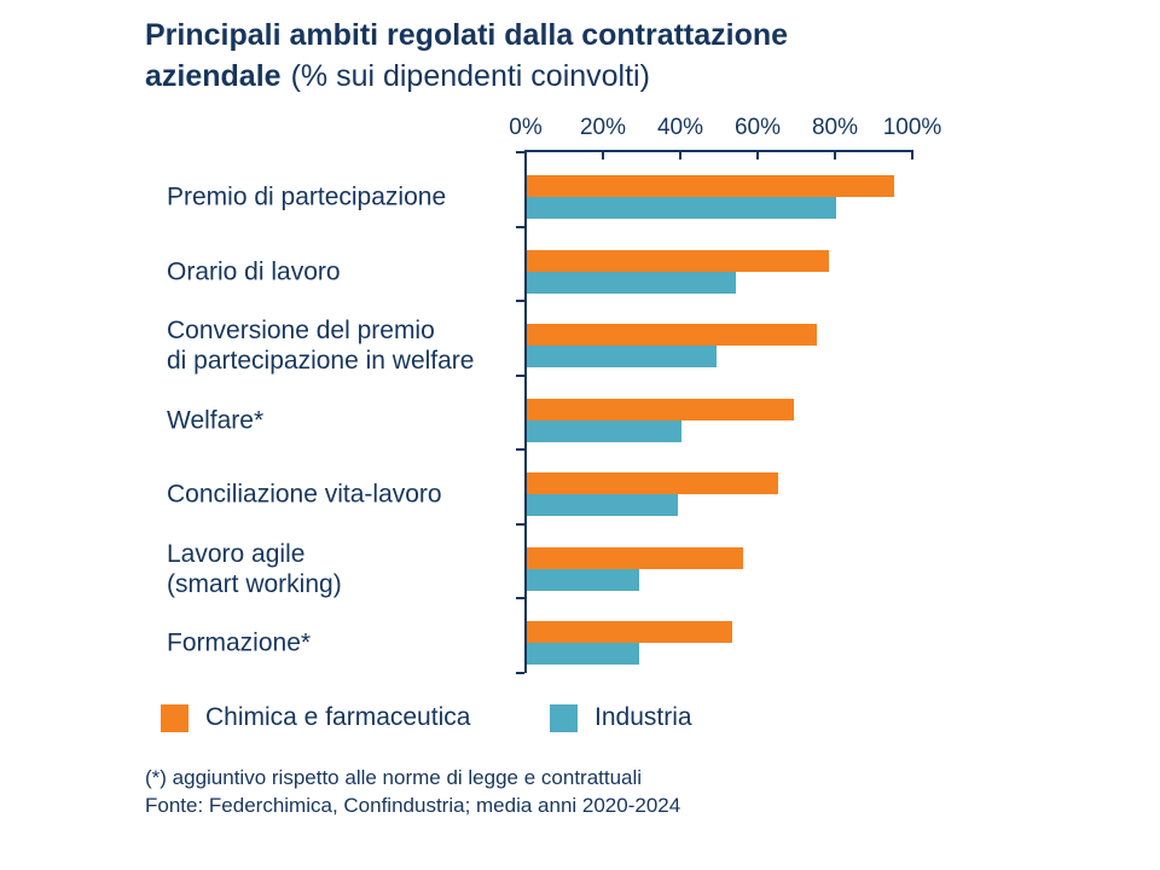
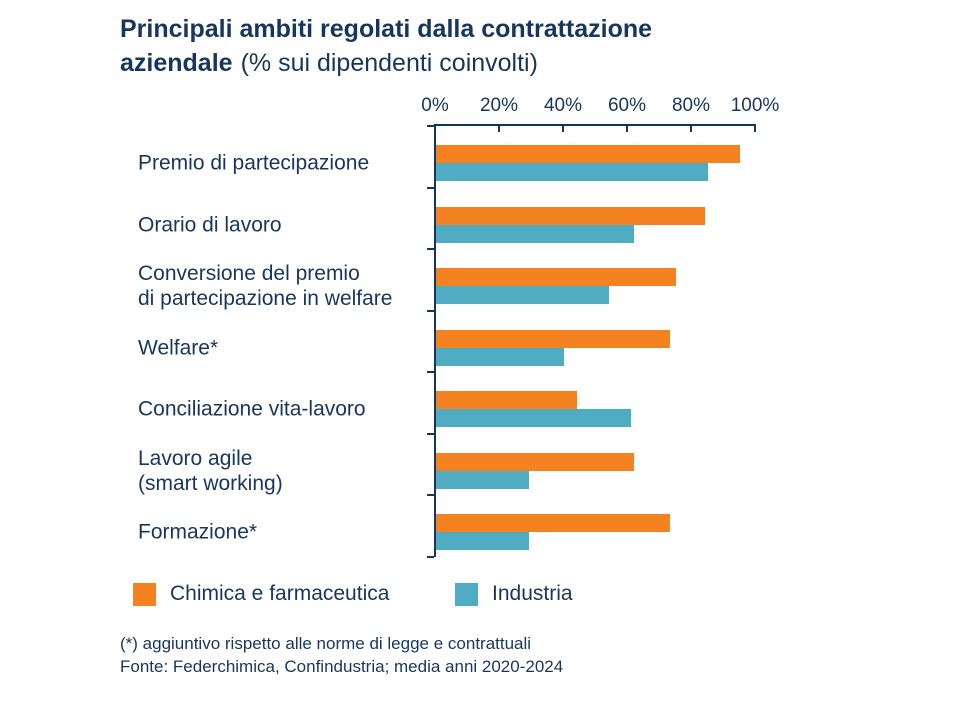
Industria/Premio di partecipazione: 80% -> 85%
Chimica e farmaceutica/Orario di lavoro: 78% -> 84%
Industria/Orario di lavoro: 54% -> 62%
Industria/Conversione del premio di partecipazione in welfare: 49% -> 54%
Chimica e farmaceutica/Welfare*: 69% -> 73%
Chimica e farmaceutica/Conciliazione vita-lavoro: 65% -> 44%
Industria/Conciliazione vita-lavoro: 39% -> 61%
Chimica e farmaceutica/Lavoro agile (smart working): 56% -> 62%
Chimica e farmaceutica/Formazione*: 53% -> 73%
